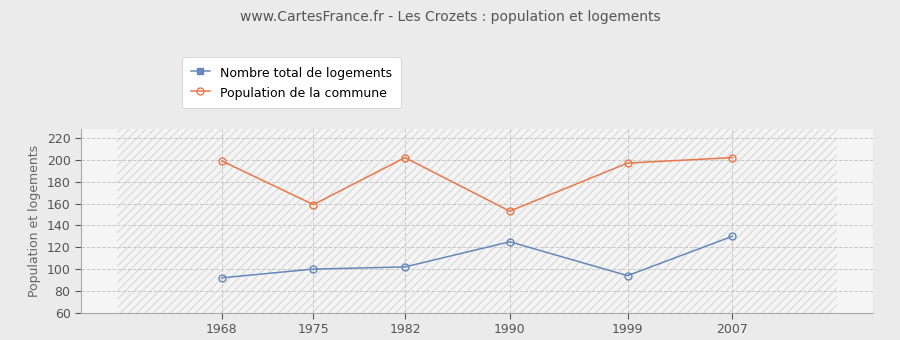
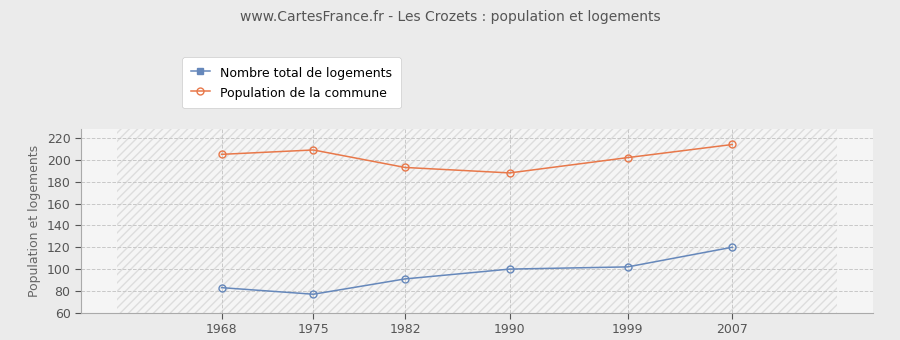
Nombre total de logements/1968: 92 -> 83
Population de la commune/1968: 199 -> 205
Nombre total de logements/1975: 100 -> 77
Population de la commune/1975: 159 -> 209
Nombre total de logements/1982: 102 -> 91
Population de la commune/1982: 202 -> 193
Nombre total de logements/1990: 125 -> 100
Population de la commune/1990: 153 -> 188
Nombre total de logements/1999: 94 -> 102
Population de la commune/1999: 197 -> 202
Nombre total de logements/2007: 130 -> 120
Population de la commune/2007: 202 -> 214
